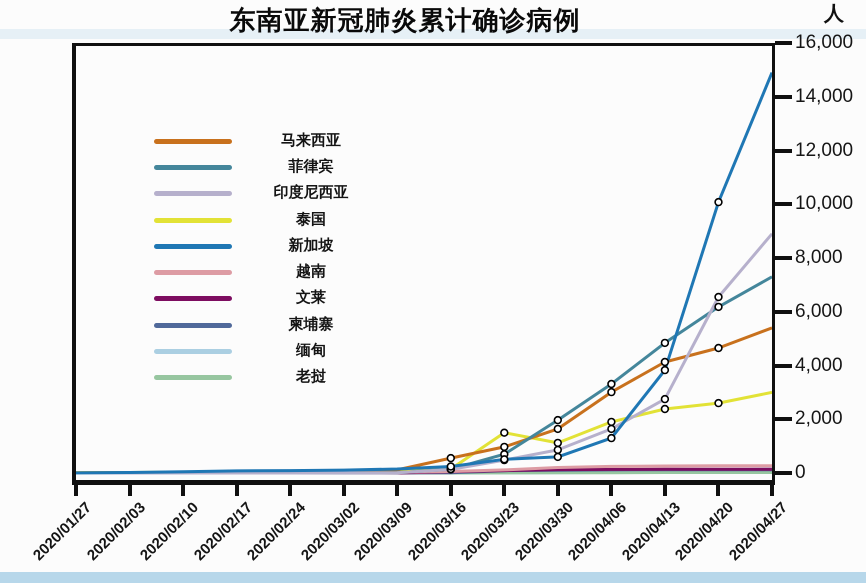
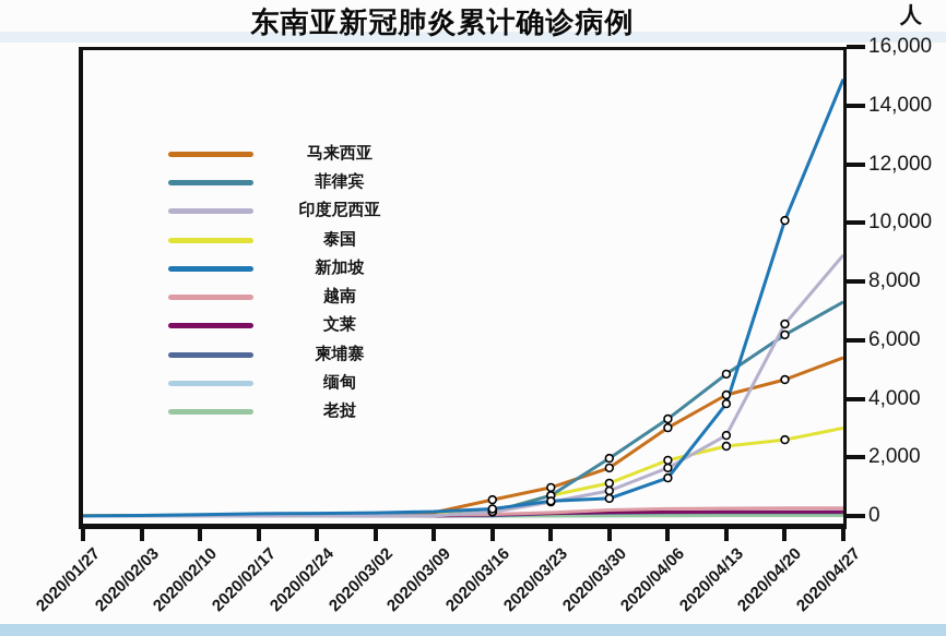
泰国/2020/03/23: 1500 -> 700
